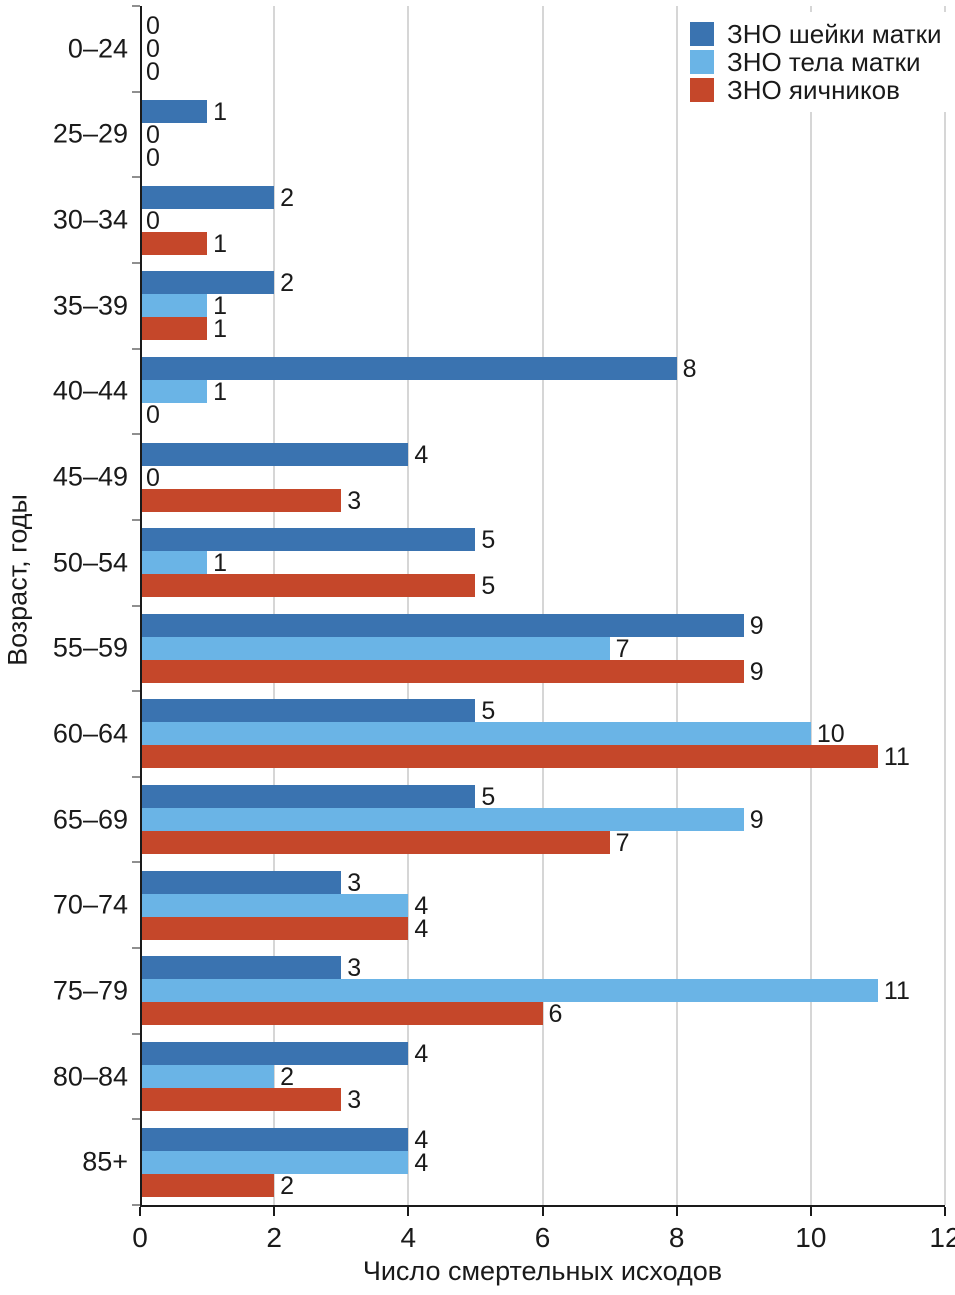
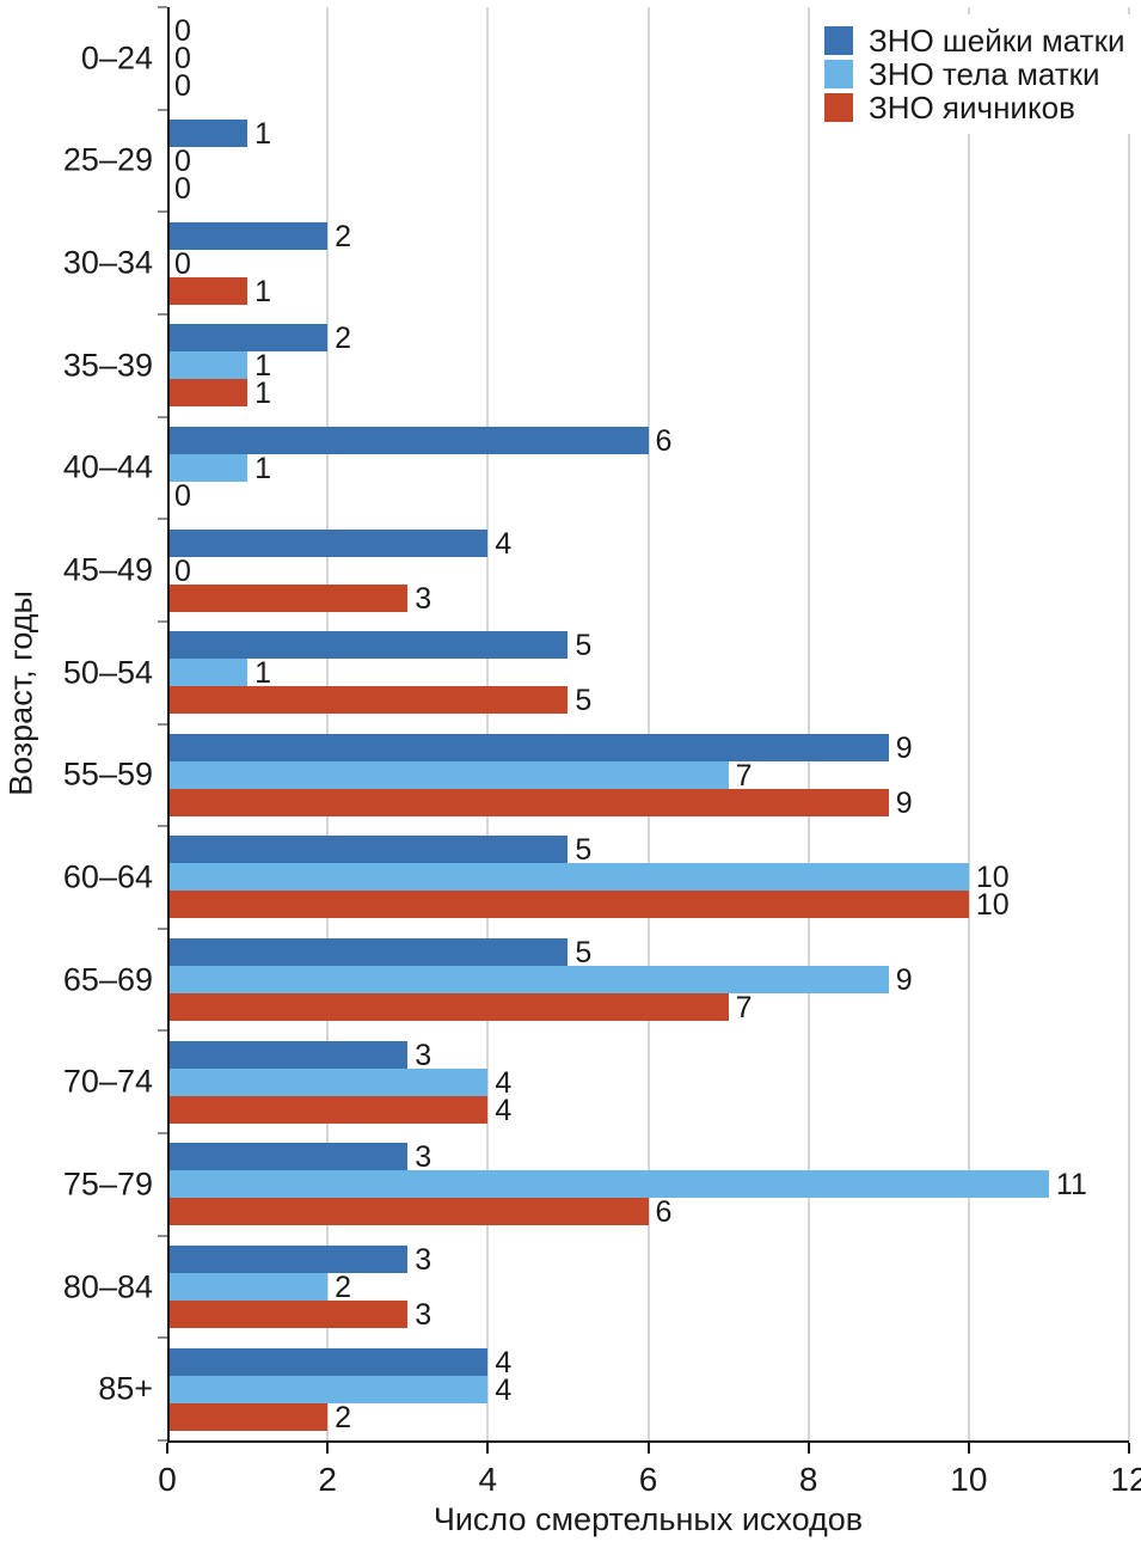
ЗНО шейки матки/40–44: 8 -> 6
ЗНО яичников/60–64: 11 -> 10
ЗНО шейки матки/80–84: 4 -> 3
